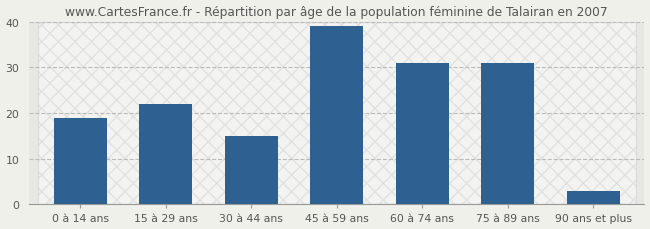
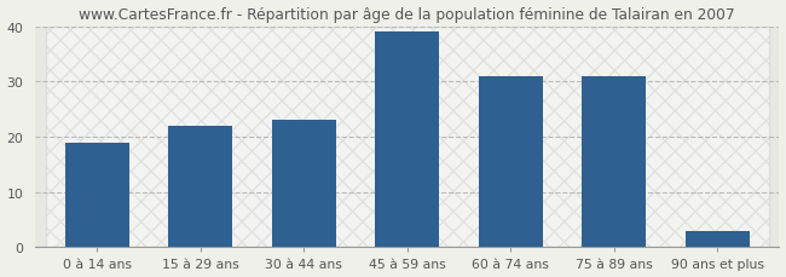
30 à 44 ans: 15 -> 23
